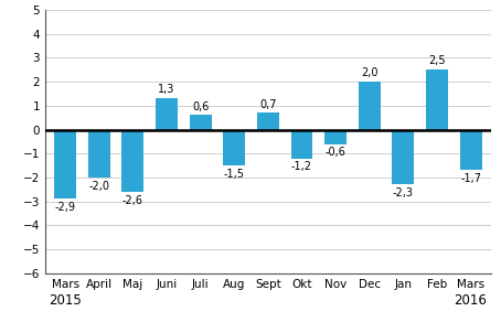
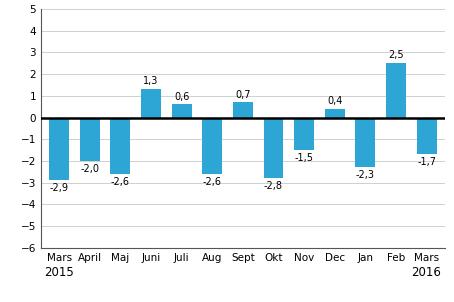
Aug: -1,5 -> -2,6
Okt: -1,2 -> -2,8
Nov: -0,6 -> -1,5
Dec: 2,0 -> 0,4
